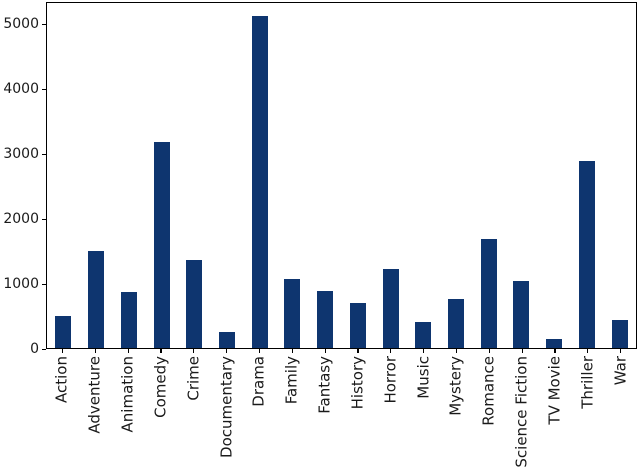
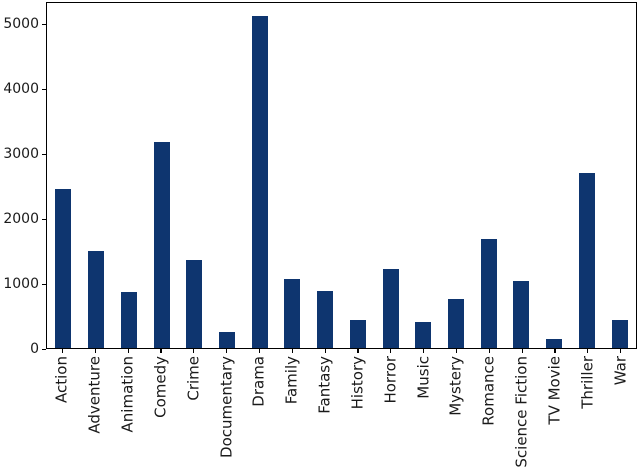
Action: 500 -> 2500
History: 700 -> 400
Thriller: 2900 -> 2700
